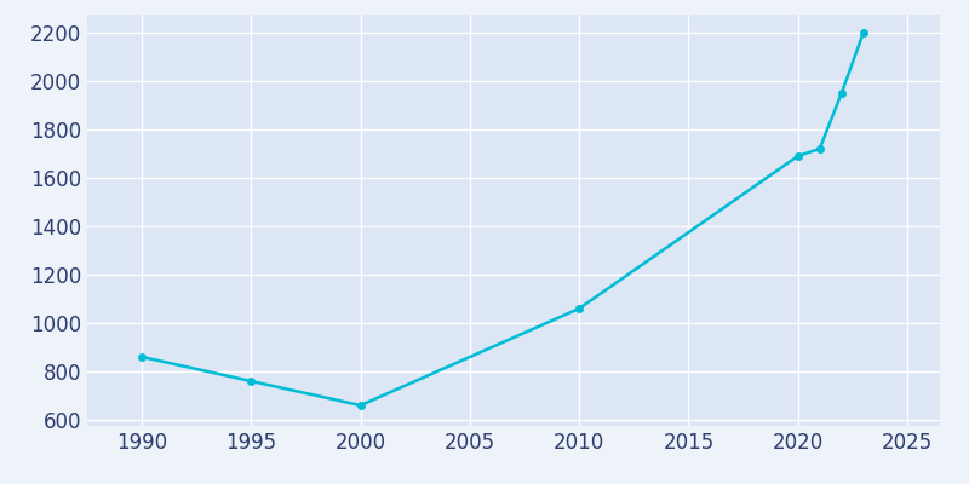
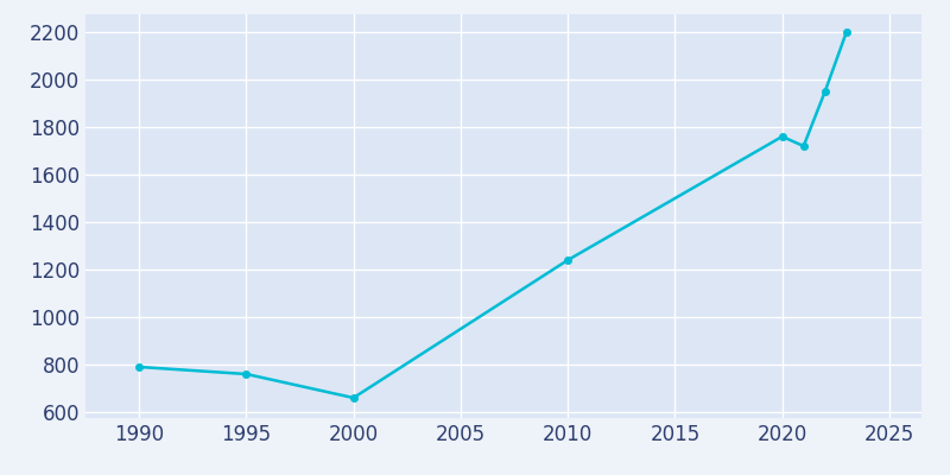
1990: 860 -> 790
2010: 1060 -> 1240
2020: 1690 -> 1760
